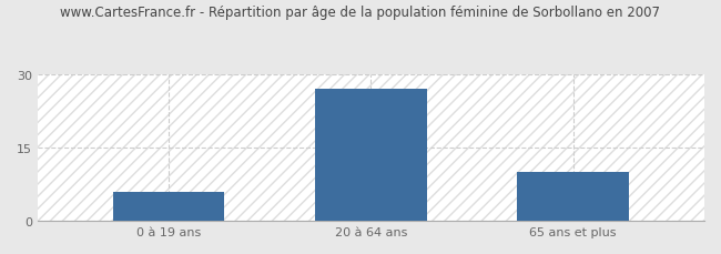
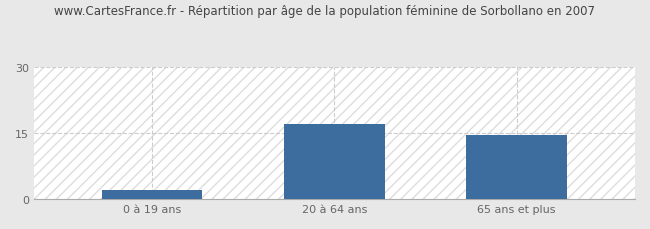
0 à 19 ans: 6.0 -> 2.0
20 à 64 ans: 27.0 -> 17.0
65 ans et plus: 10.0 -> 14.5
